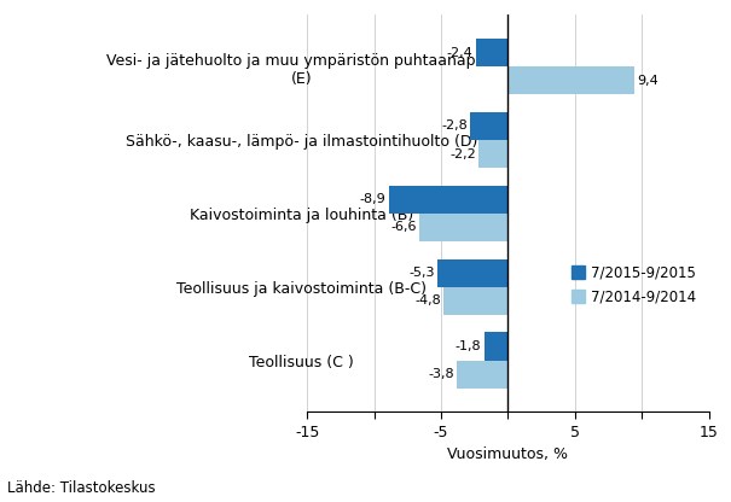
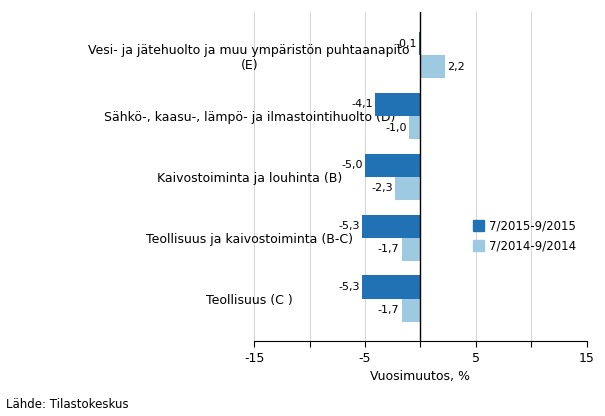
7/2015-9/2015/Vesi- ja jätehuolto ja muu ympäristön puhtaanapito (E): -2.4 -> -0.1
7/2014-9/2014/Vesi- ja jätehuolto ja muu ympäristön puhtaanapito (E): 9,4 -> 2,2
7/2015-9/2015/Sähkö-, kaasu-, lämpö- ja ilmastointihuolto (D): -2,8 -> -4,1
7/2014-9/2014/Sähkö-, kaasu-, lämpö- ja ilmastointihuolto (D): -2,2 -> -1,0
7/2015-9/2015/Kaivostoiminta ja louhinta (B): -8,9 -> -5,0
7/2014-9/2014/Kaivostoiminta ja louhinta (B): -6,6 -> -2,3
7/2014-9/2014/Teollisuus ja kaivostoiminta (B-C): -4,8 -> -1,7
7/2015-9/2015/Teollisuus (C ): -1,8 -> -5,3
7/2014-9/2014/Teollisuus (C ): -3,8 -> -1,7
